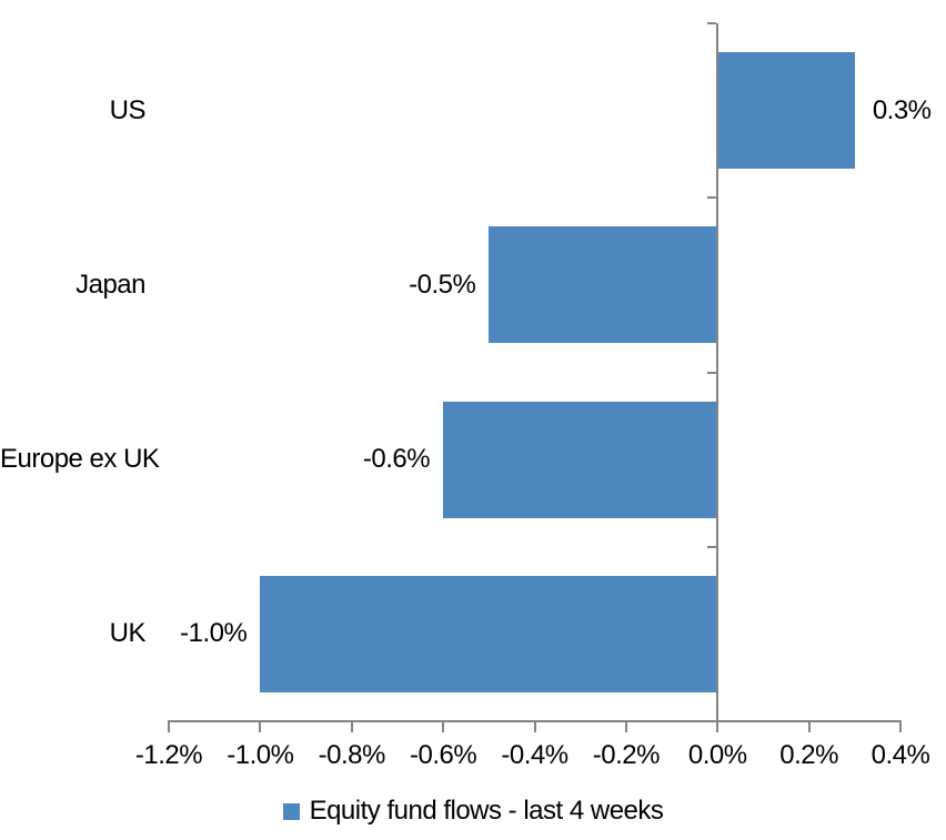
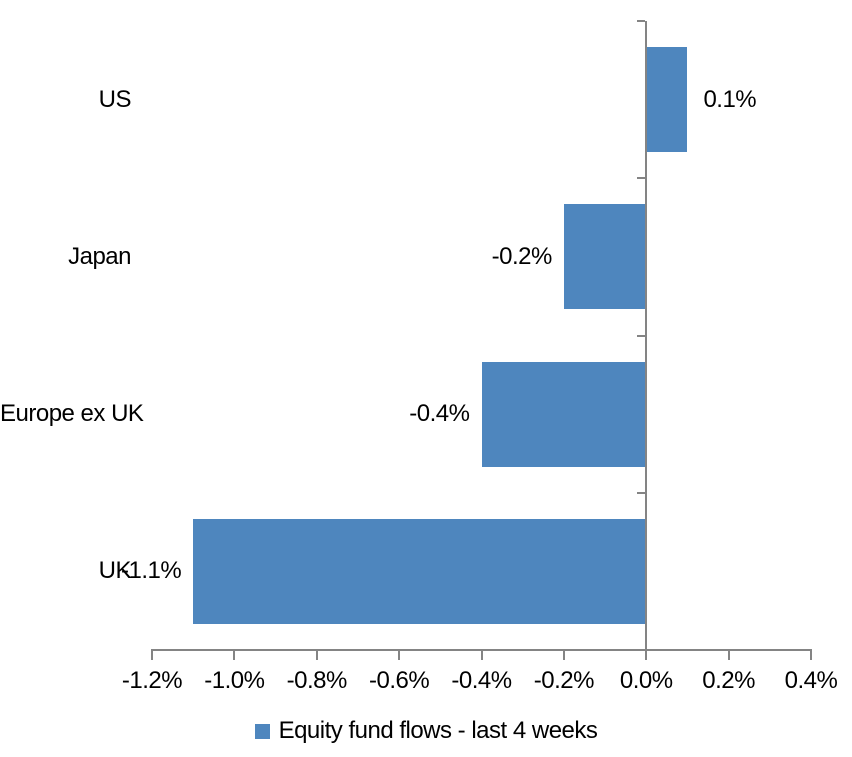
US: 0.3% -> 0.1%
Japan: -0.5% -> -0.2%
Europe ex UK: -0.6% -> -0.4%
UK: -1.0% -> -1.1%
